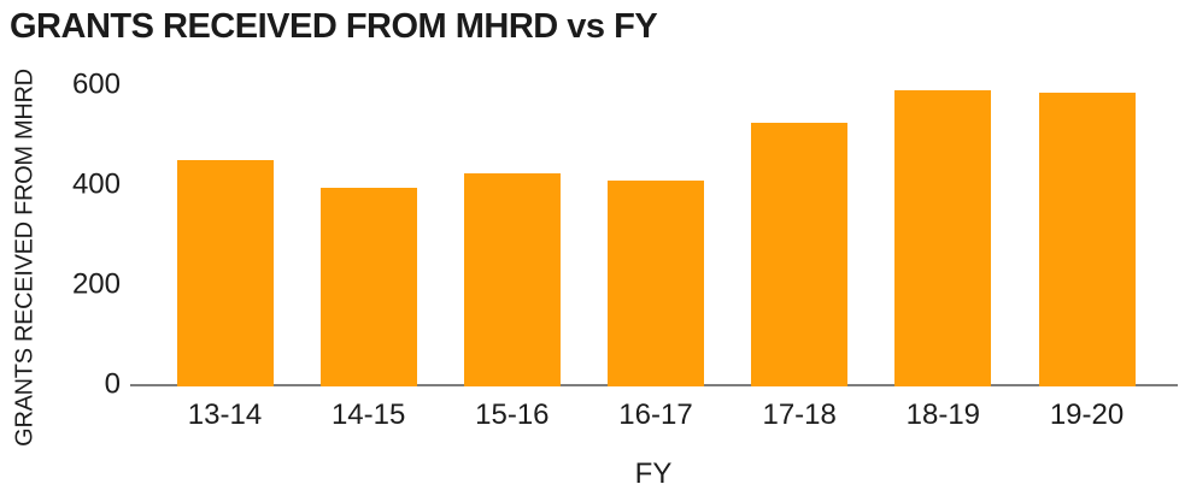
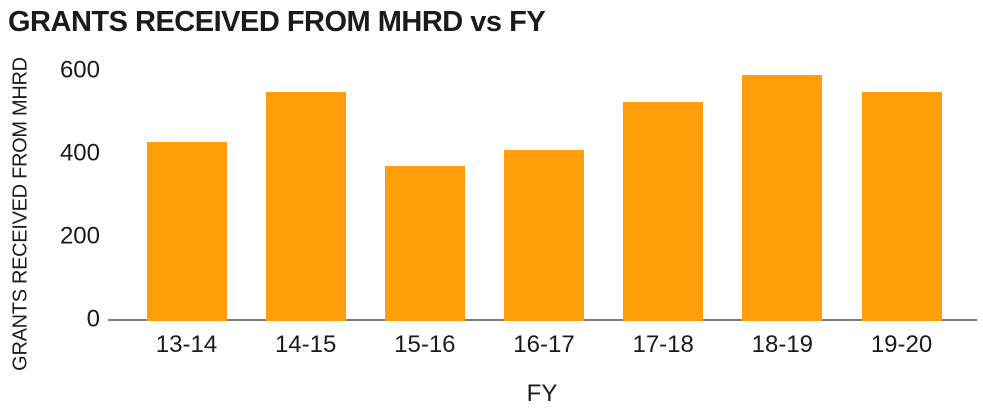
13-14: 450 -> 430
14-15: 400 -> 550
15-16: 420 -> 370
19-20: 580 -> 550
